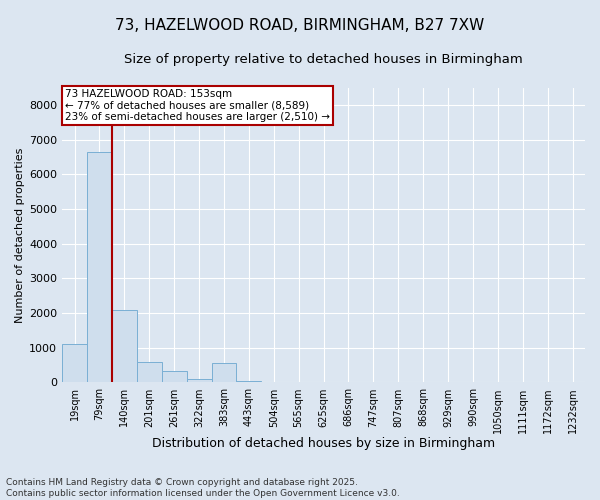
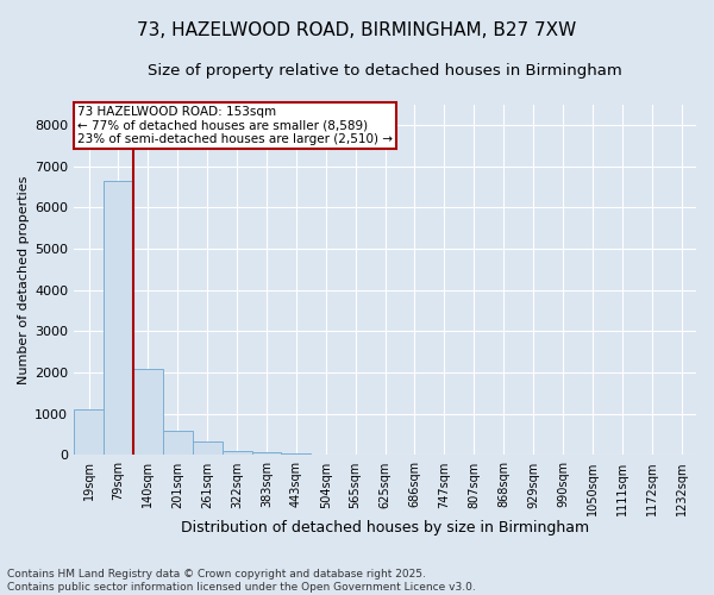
383sqm: 550 -> 60
